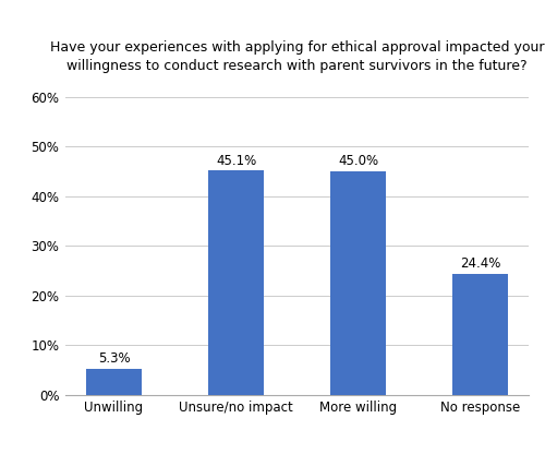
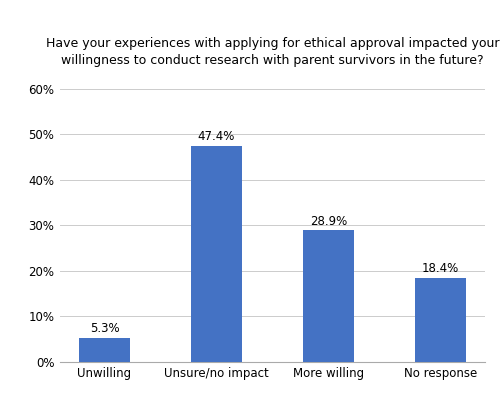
Unsure/no impact: 45.1% -> 47.4%
More willing: 45.0% -> 28.9%
No response: 24.4% -> 18.4%
